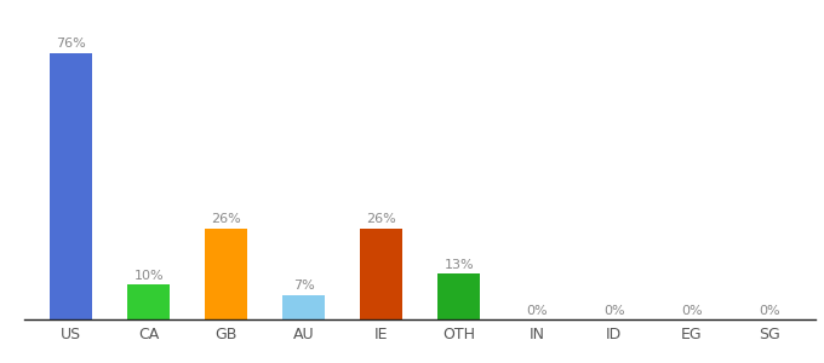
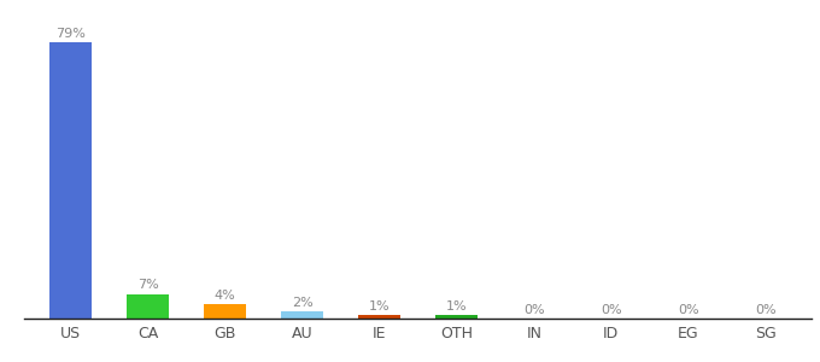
US: 76% -> 79%
CA: 10% -> 7%
GB: 26% -> 4%
AU: 7% -> 2%
IE: 26% -> 1%
OTH: 13% -> 1%
